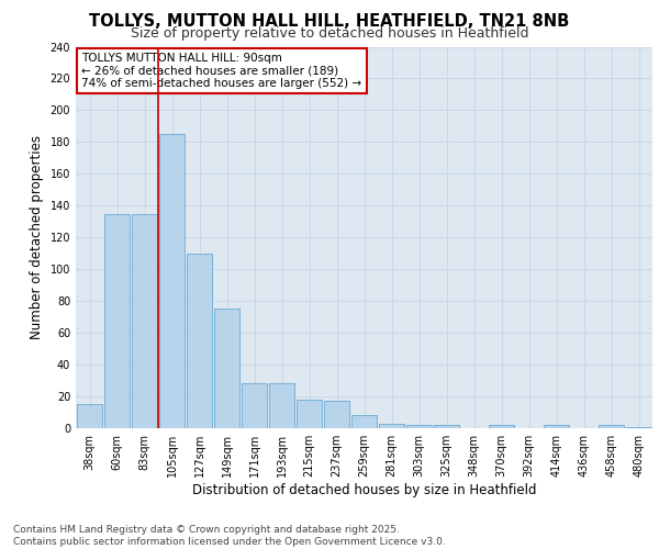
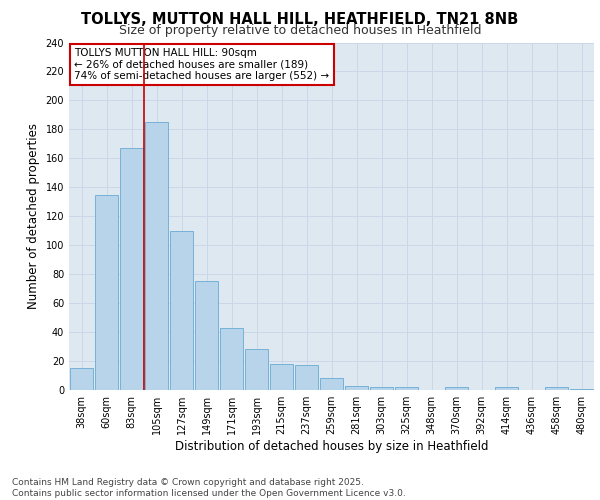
83sqm: 135 -> 167
171sqm: 28 -> 43
